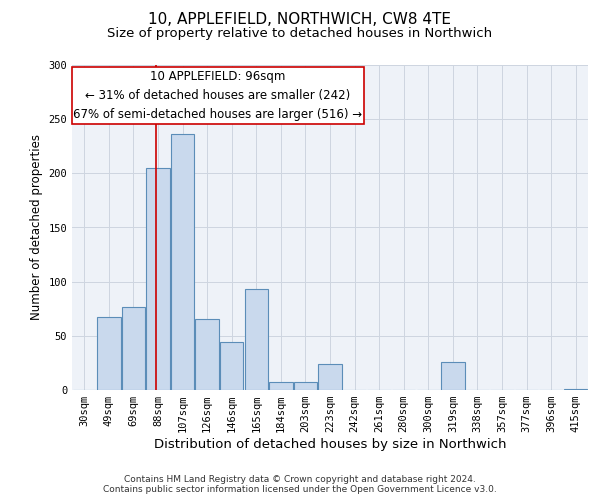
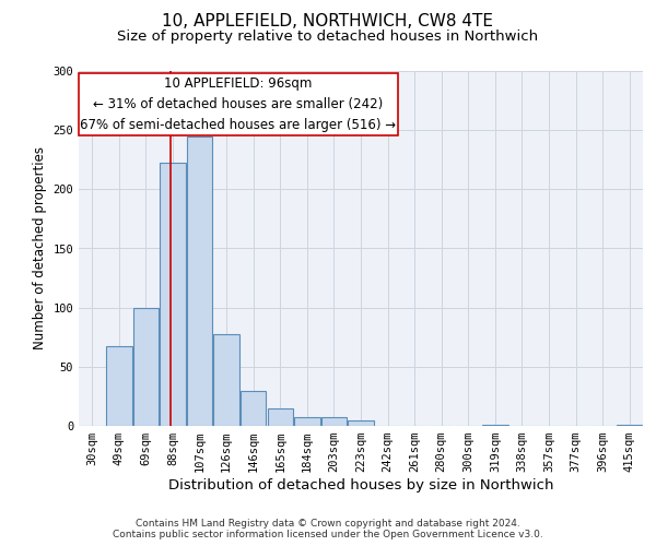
69sqm: 77 -> 100
88sqm: 205 -> 222
107sqm: 236 -> 245
126sqm: 66 -> 78
146sqm: 44 -> 30
165sqm: 93 -> 15
223sqm: 24 -> 5
319sqm: 26 -> 1
